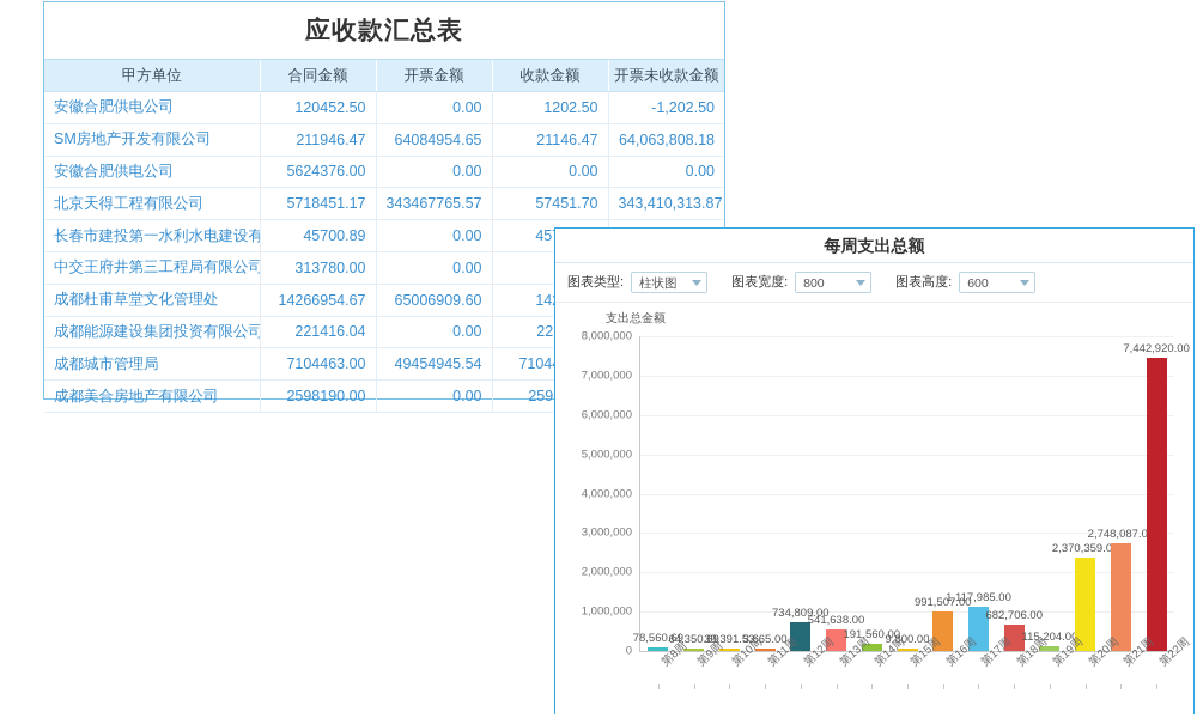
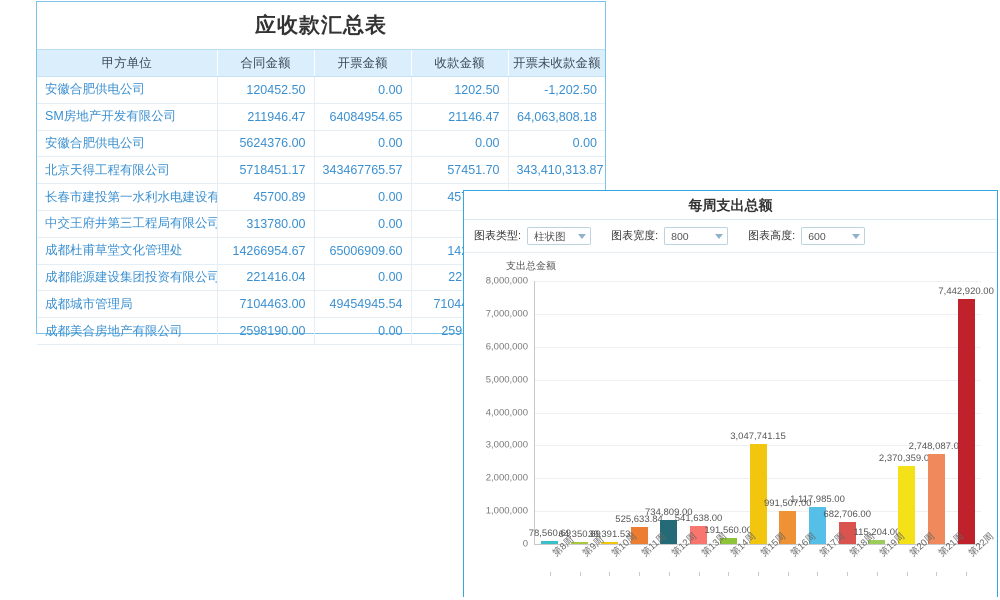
第11周: 3,665.00 -> 525,633.84
第15周: 9,800.00 -> 3,047,741.15
